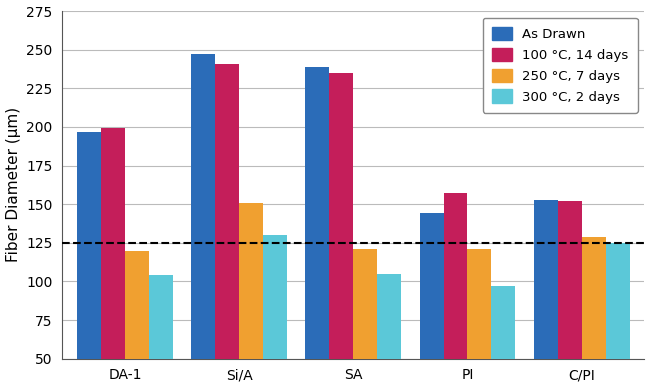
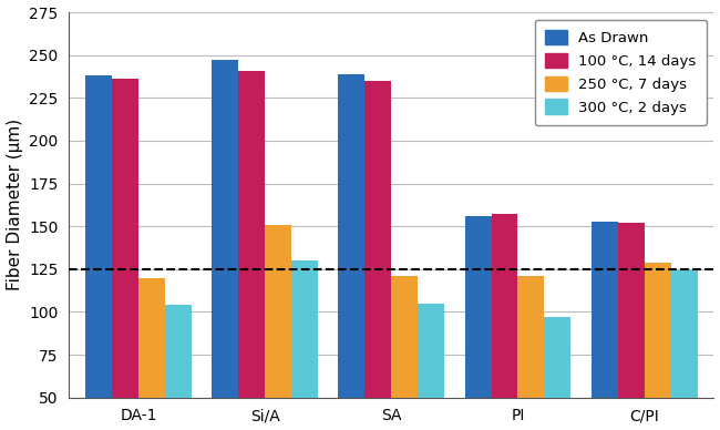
As Drawn/DA-1: 197 -> 238
100 °C, 14 days/DA-1: 199 -> 236
As Drawn/PI: 144 -> 156
